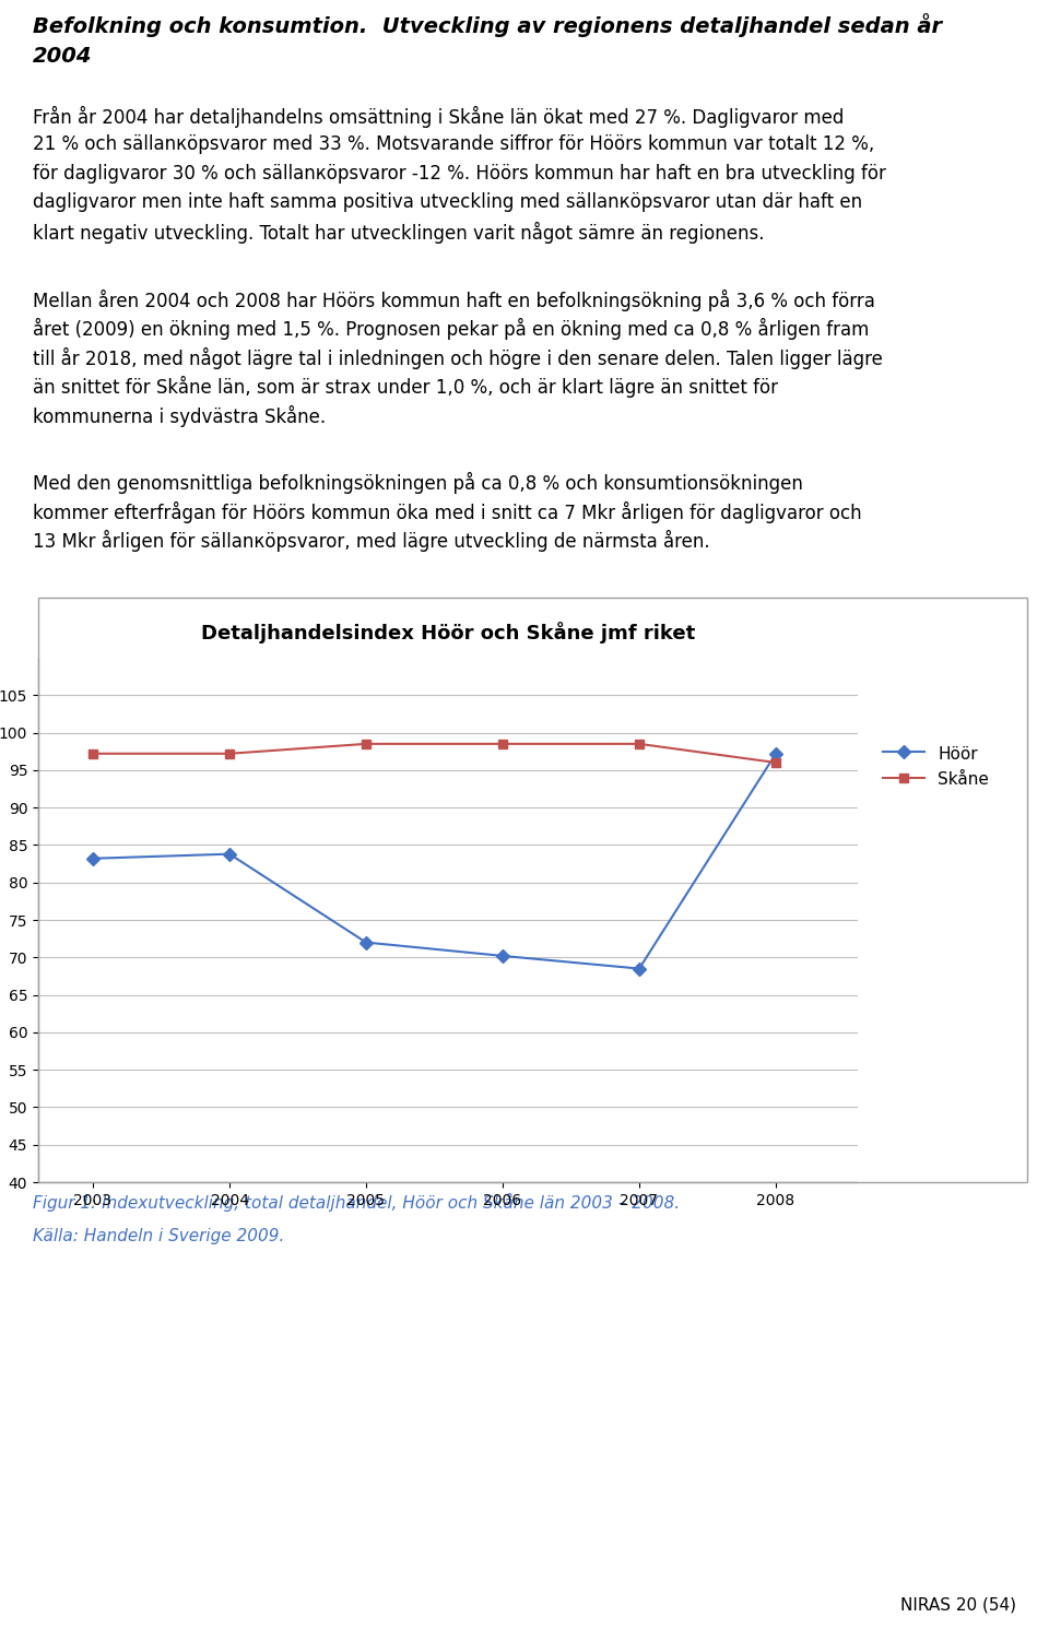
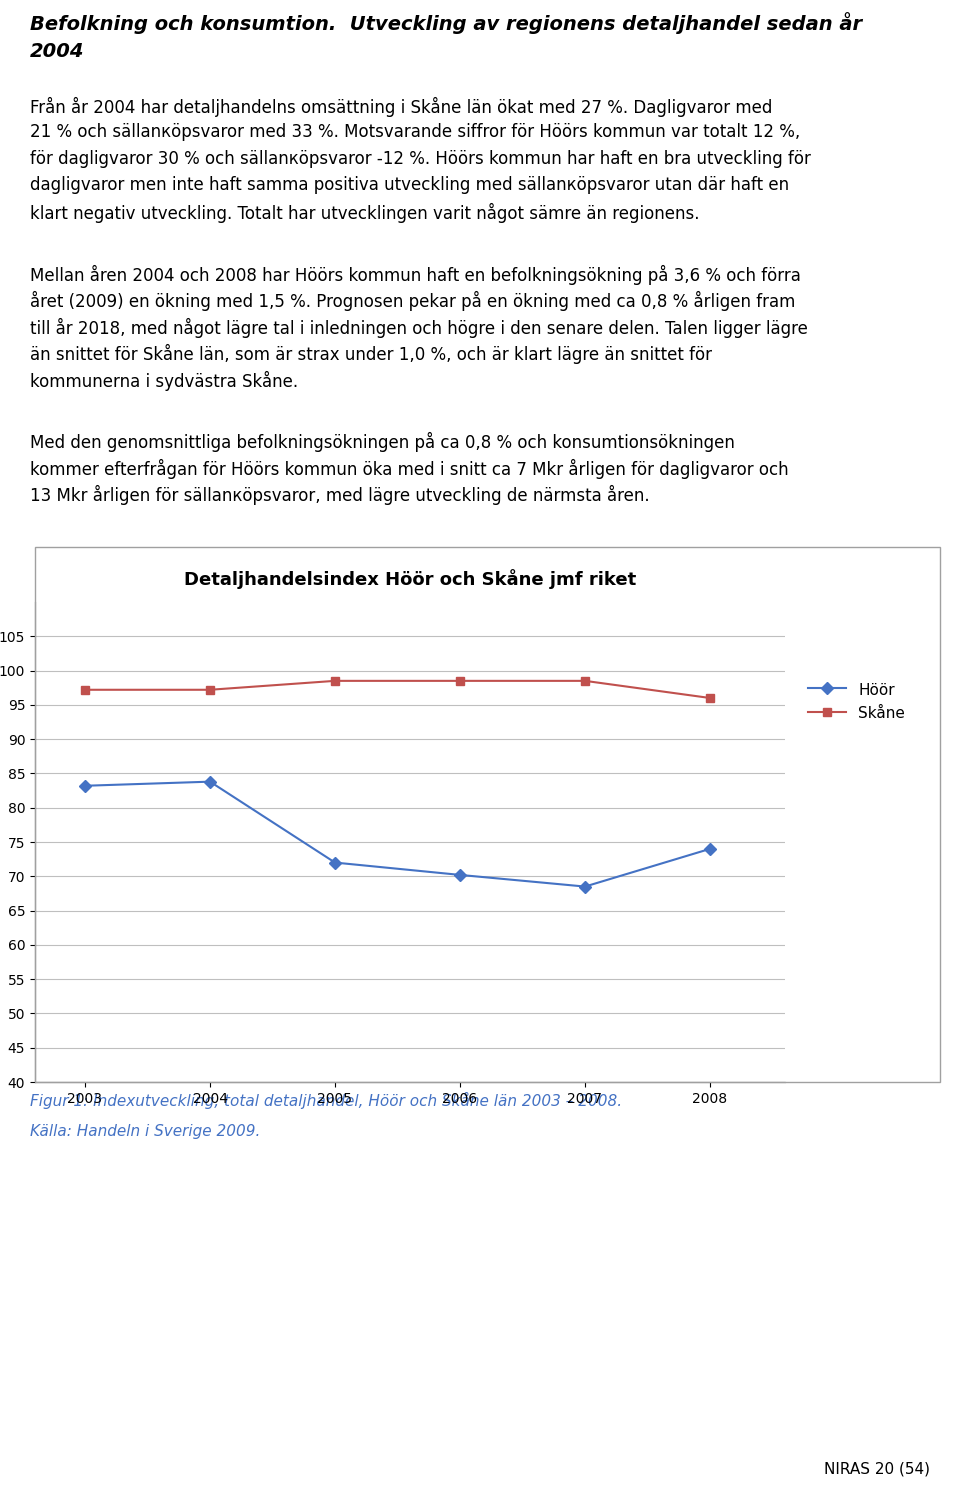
Höör/2008: 97.2 -> 74.0
